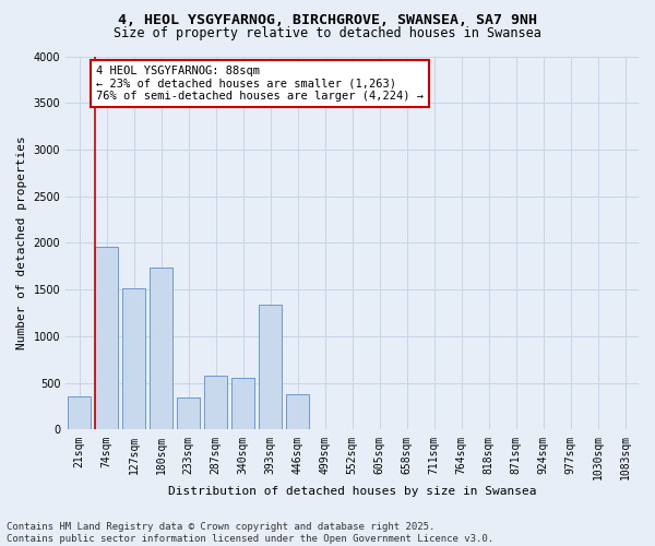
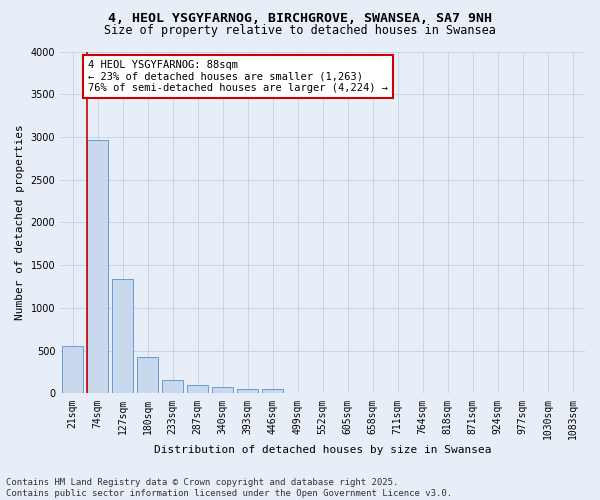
21sqm: 360 -> 560
74sqm: 1960 -> 2960
127sqm: 1520 -> 1340
180sqm: 1740 -> 430
233sqm: 340 -> 160
287sqm: 580 -> 100
340sqm: 560 -> 70
393sqm: 1340 -> 50
446sqm: 380 -> 50
